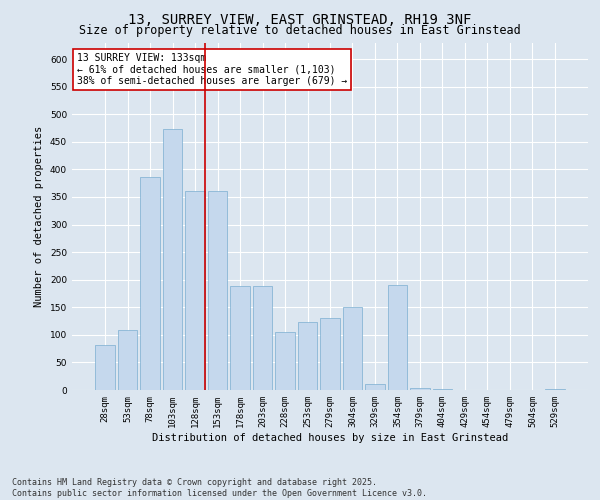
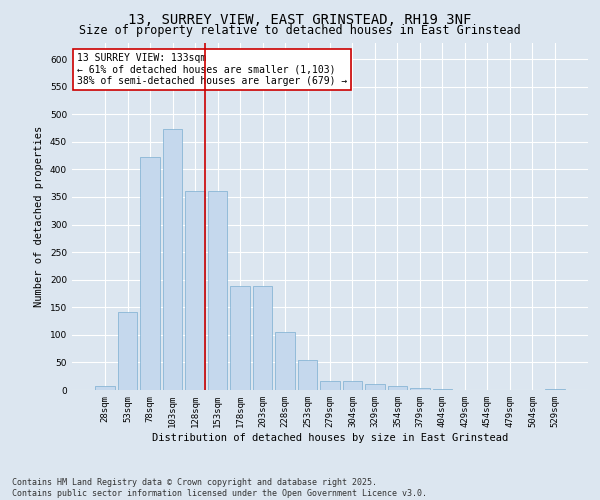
28sqm: 82 -> 8
53sqm: 108 -> 142
78sqm: 386 -> 422
253sqm: 124 -> 54
279sqm: 130 -> 16
304sqm: 150 -> 16
354sqm: 190 -> 8
